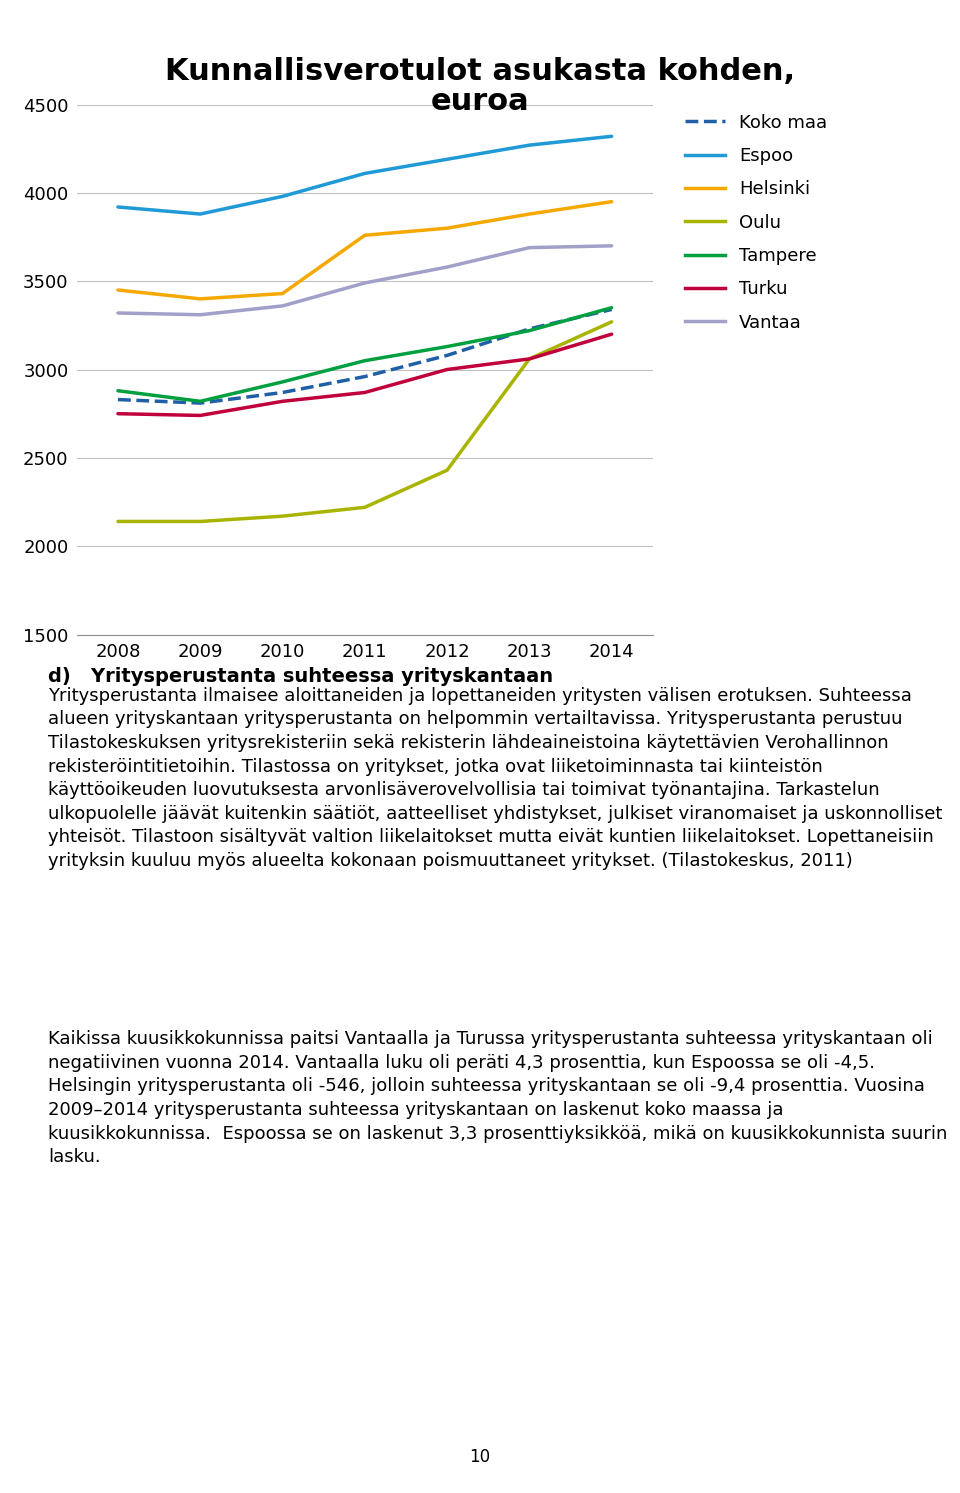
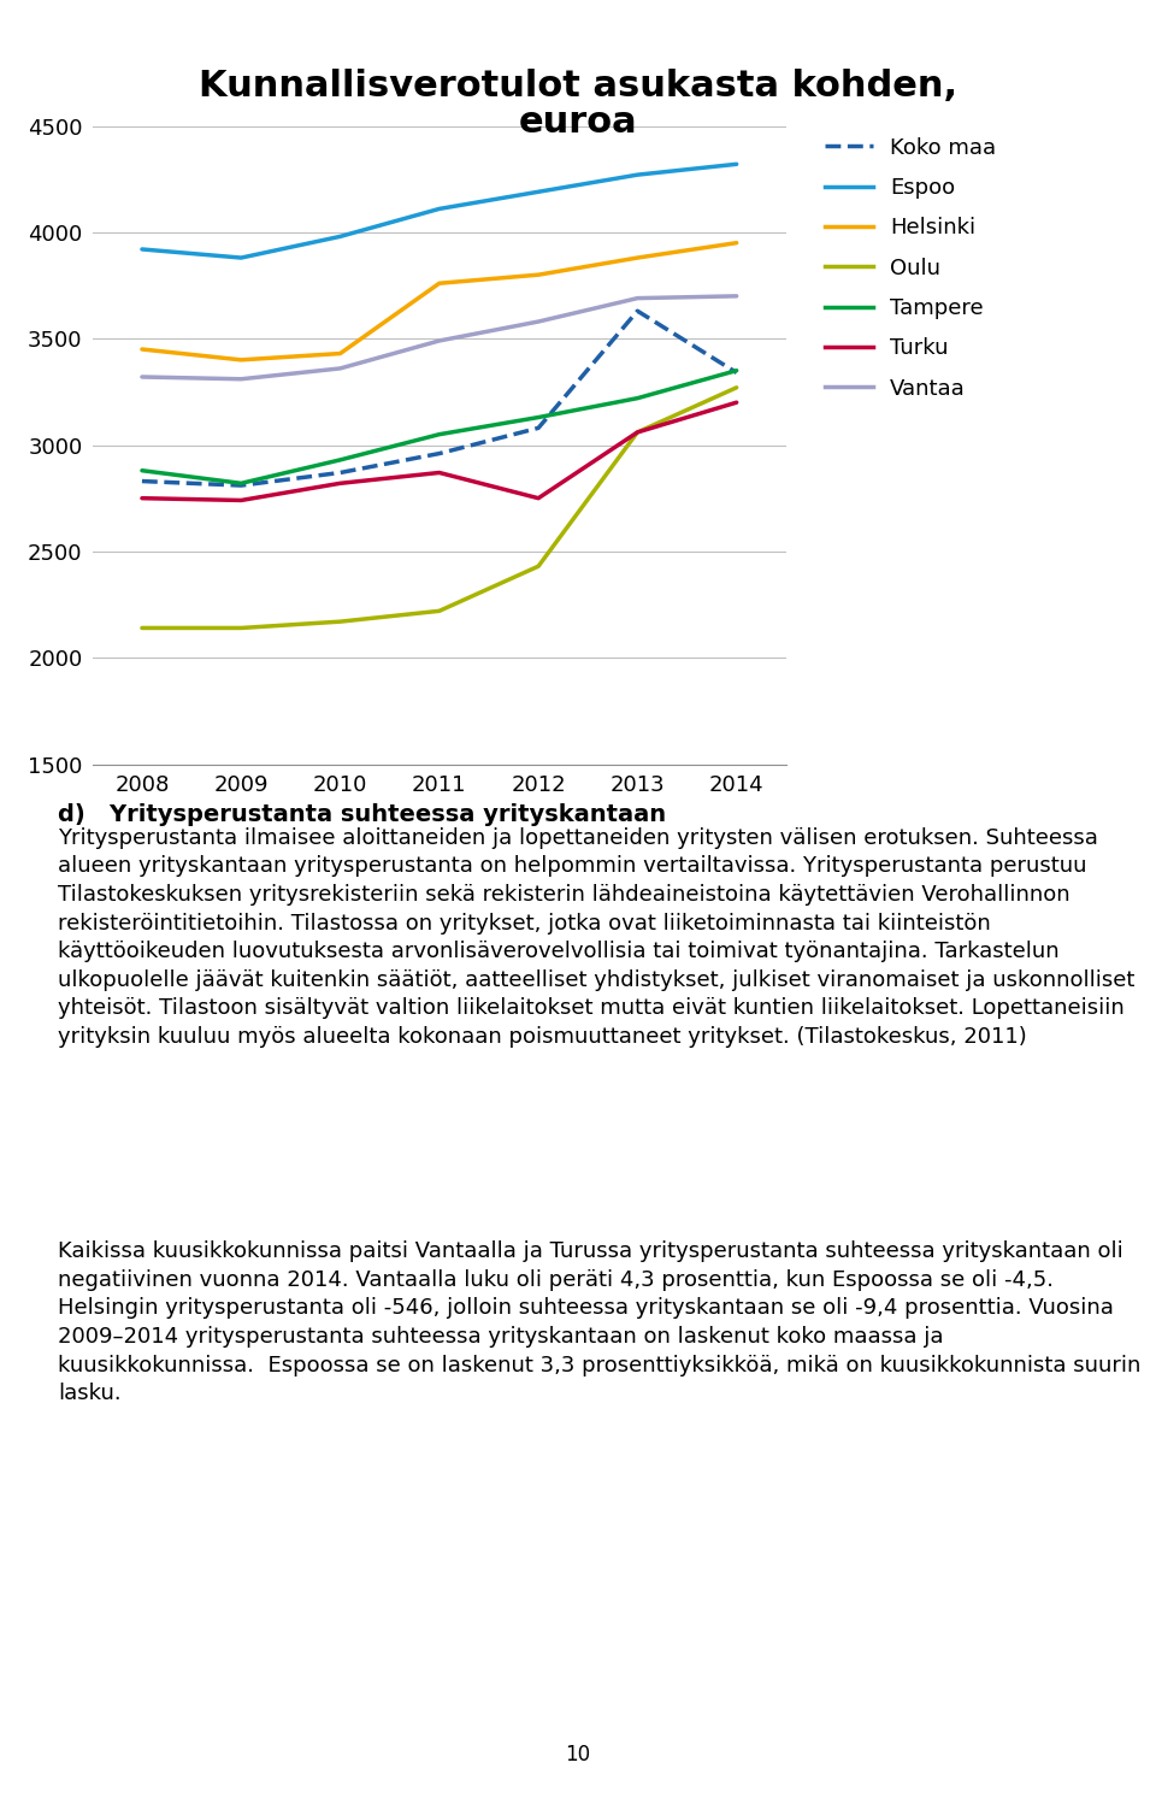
Turku/2012: 3000 -> 2750
Koko maa/2013: 3230 -> 3630
